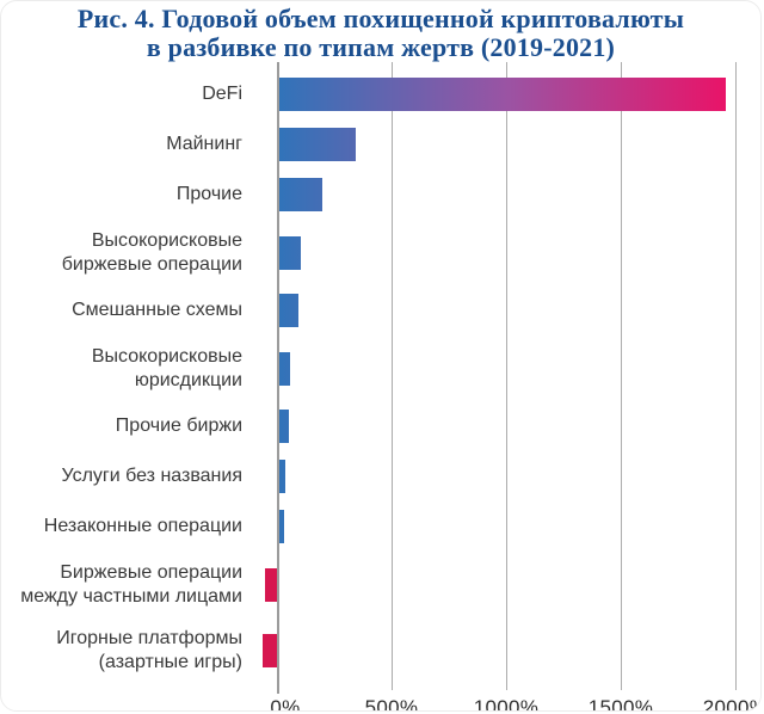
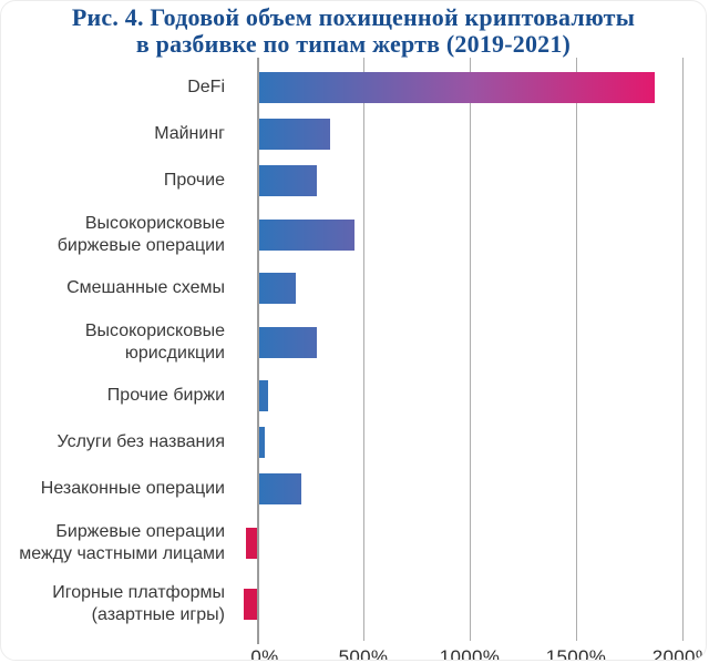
DeFi: 1950% -> 1860%
Прочие: 180% -> 270%
Высокорисковые биржевые операции: 100% -> 450%
Смешанные схемы: 80% -> 170%
Высокорисковые юрисдикции: 40% -> 270%
Незаконные операции: 20% -> 200%
